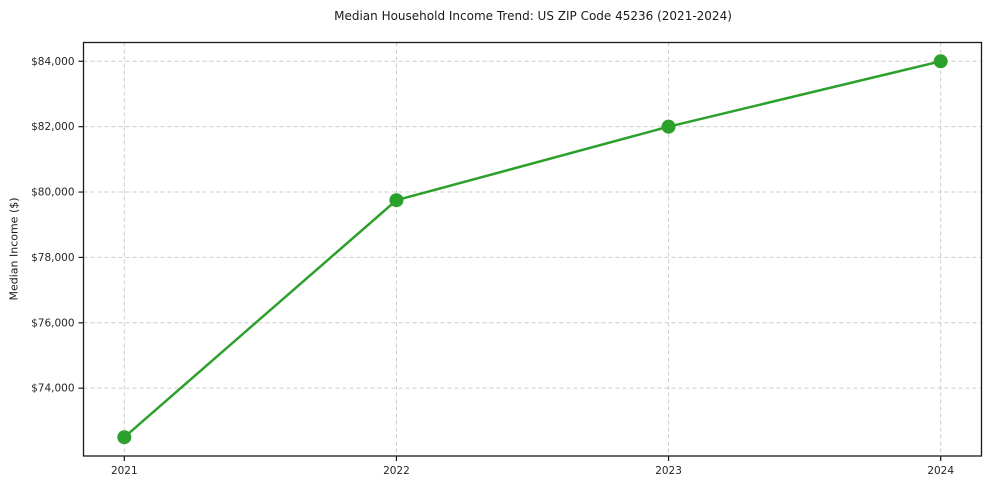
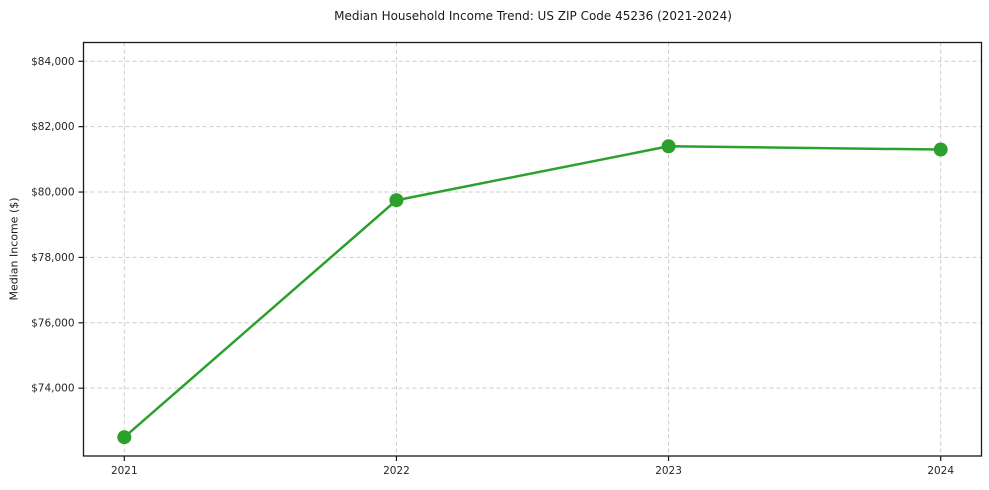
2023: $82000 -> $81400
2024: $84000 -> $81300
